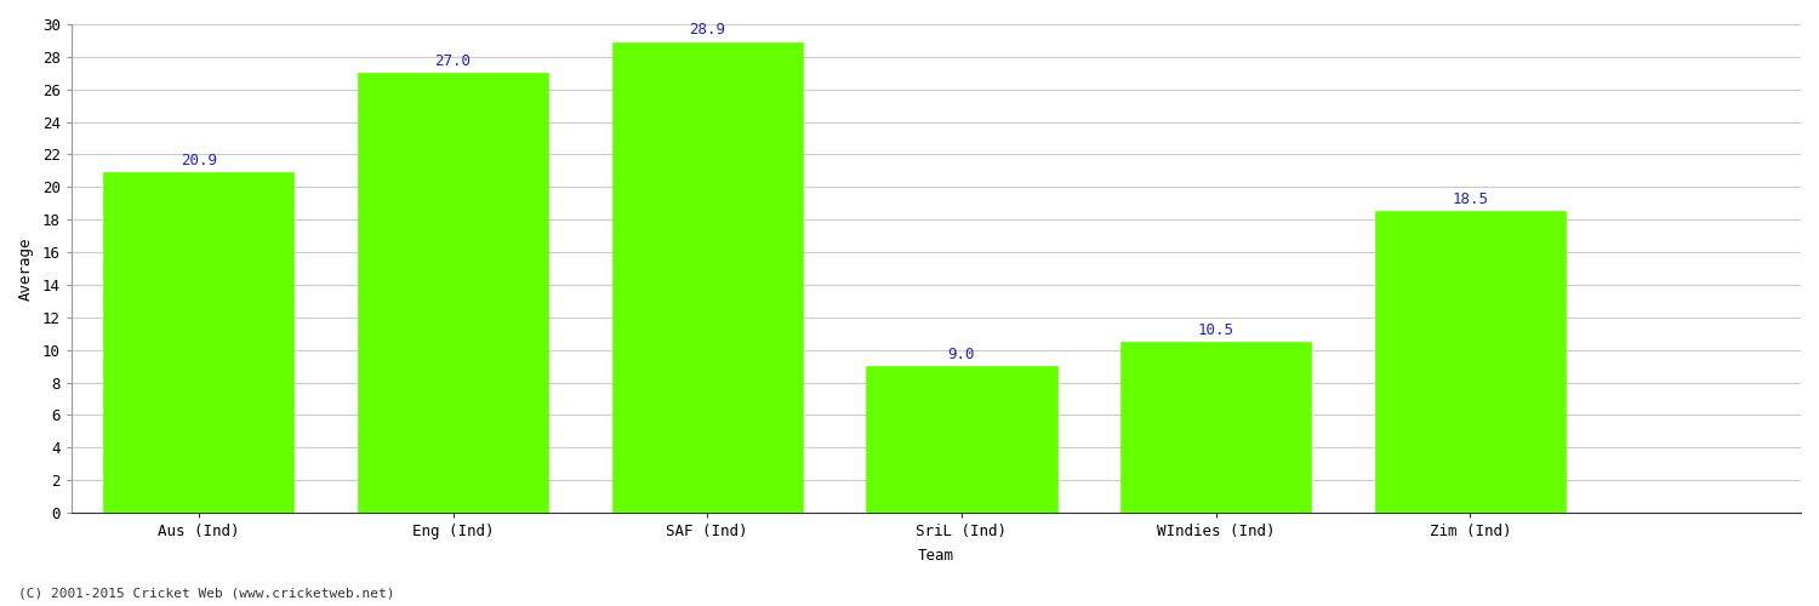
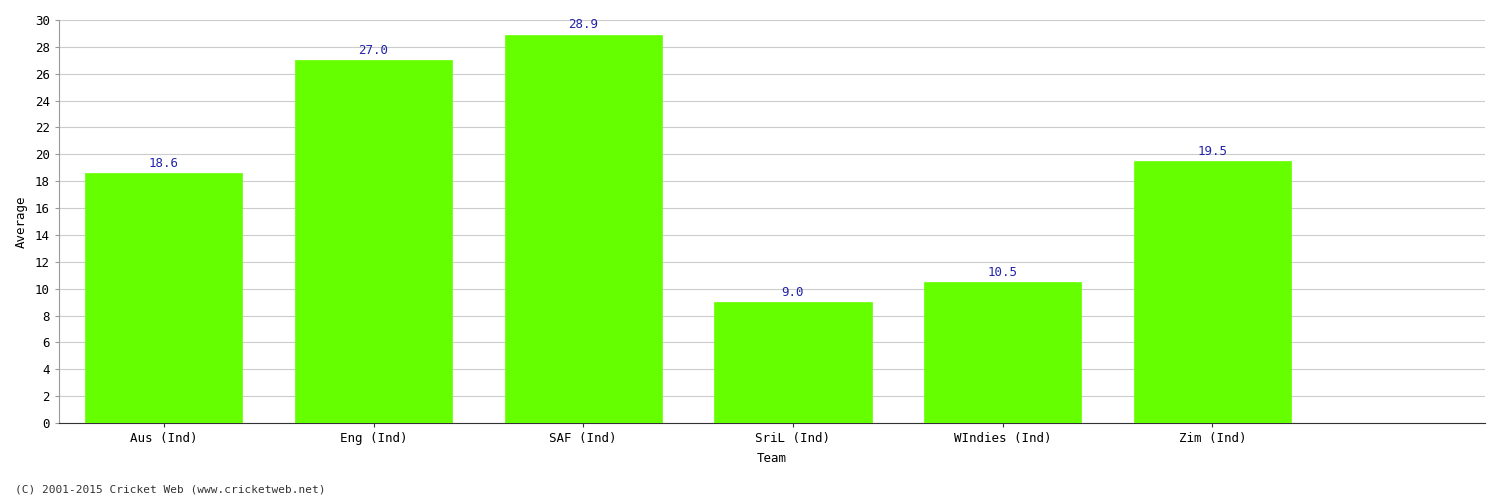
Aus (Ind): 20.9 -> 18.6
Zim (Ind): 18.5 -> 19.5
